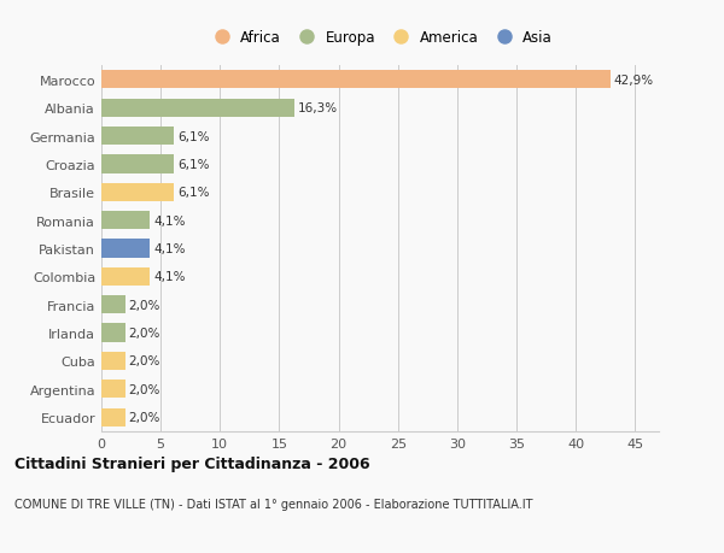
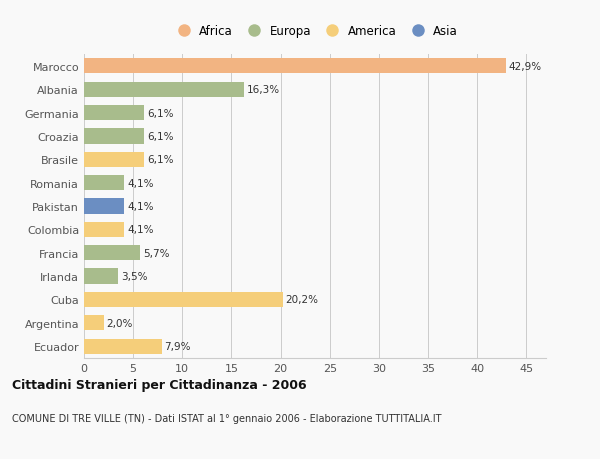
Francia: 2,0% -> 5,7%
Irlanda: 2,0% -> 3,5%
Cuba: 2,0% -> 20,2%
Ecuador: 2,0% -> 7,9%
